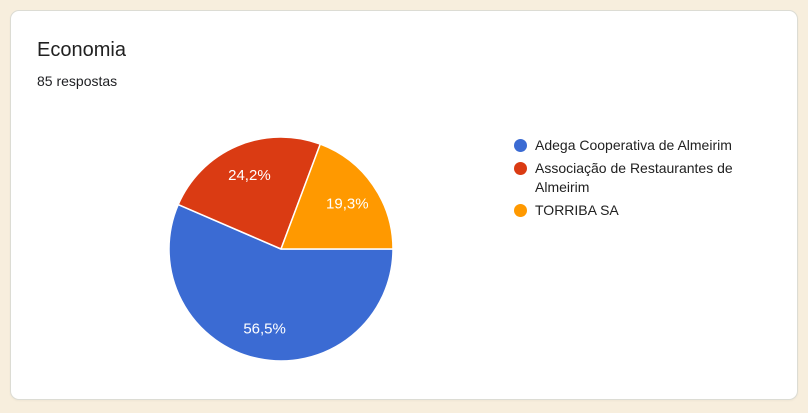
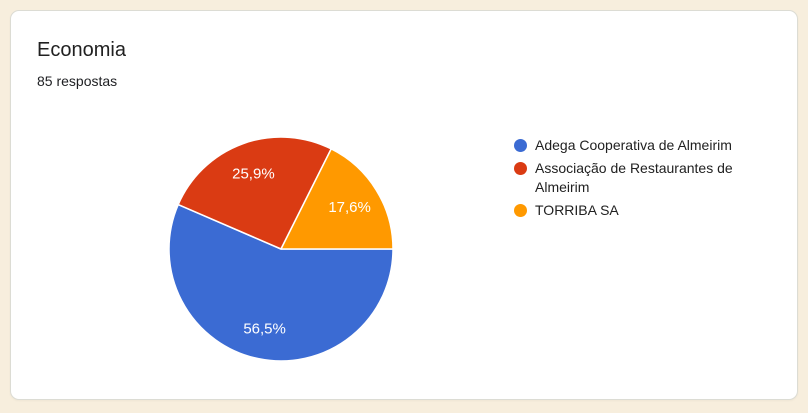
Associação de Restaurantes de Almeirim: 24,2% -> 25,9%
TORRIBA SA: 19,3% -> 17,6%
